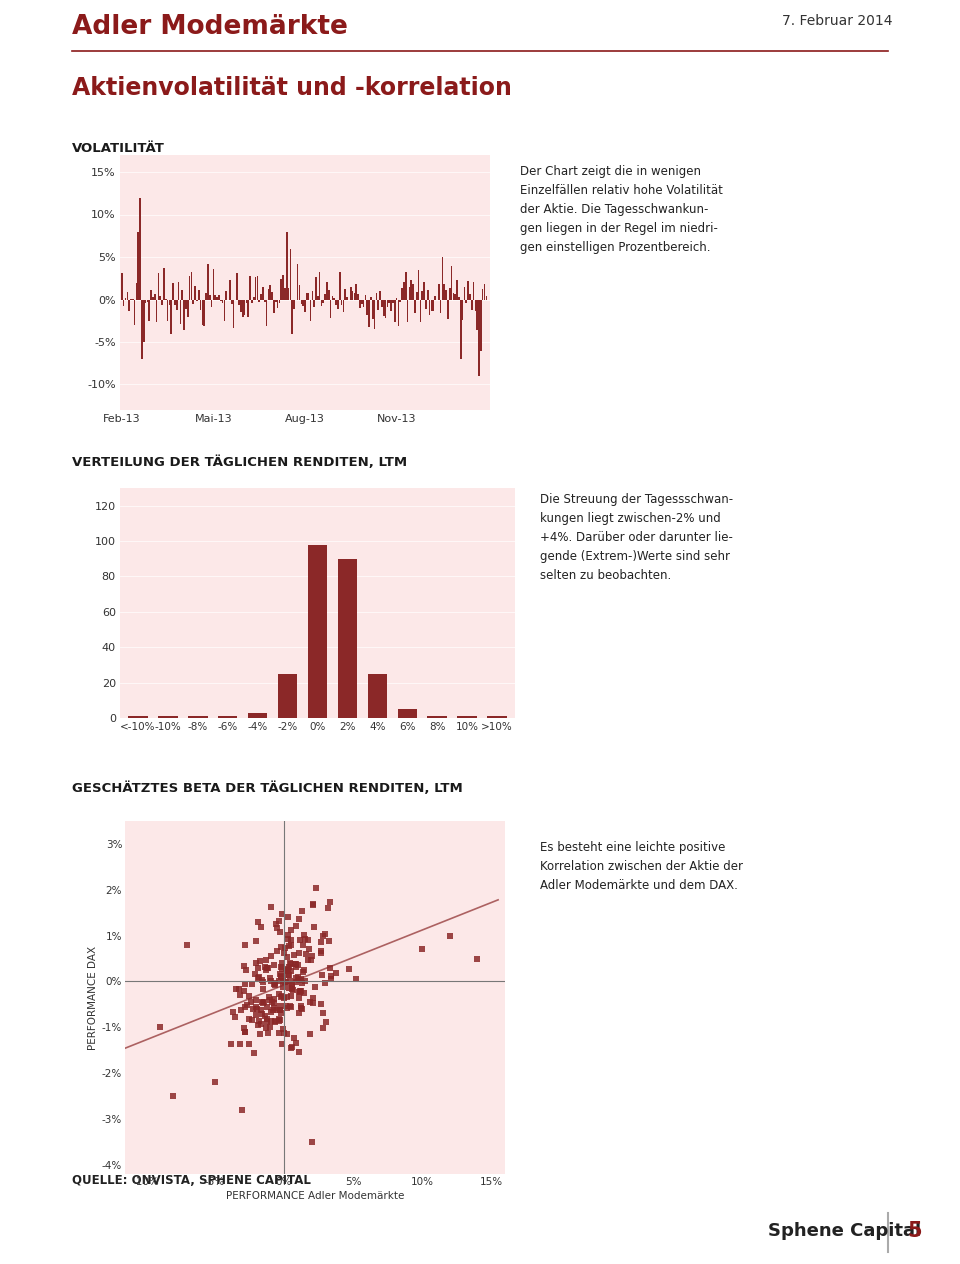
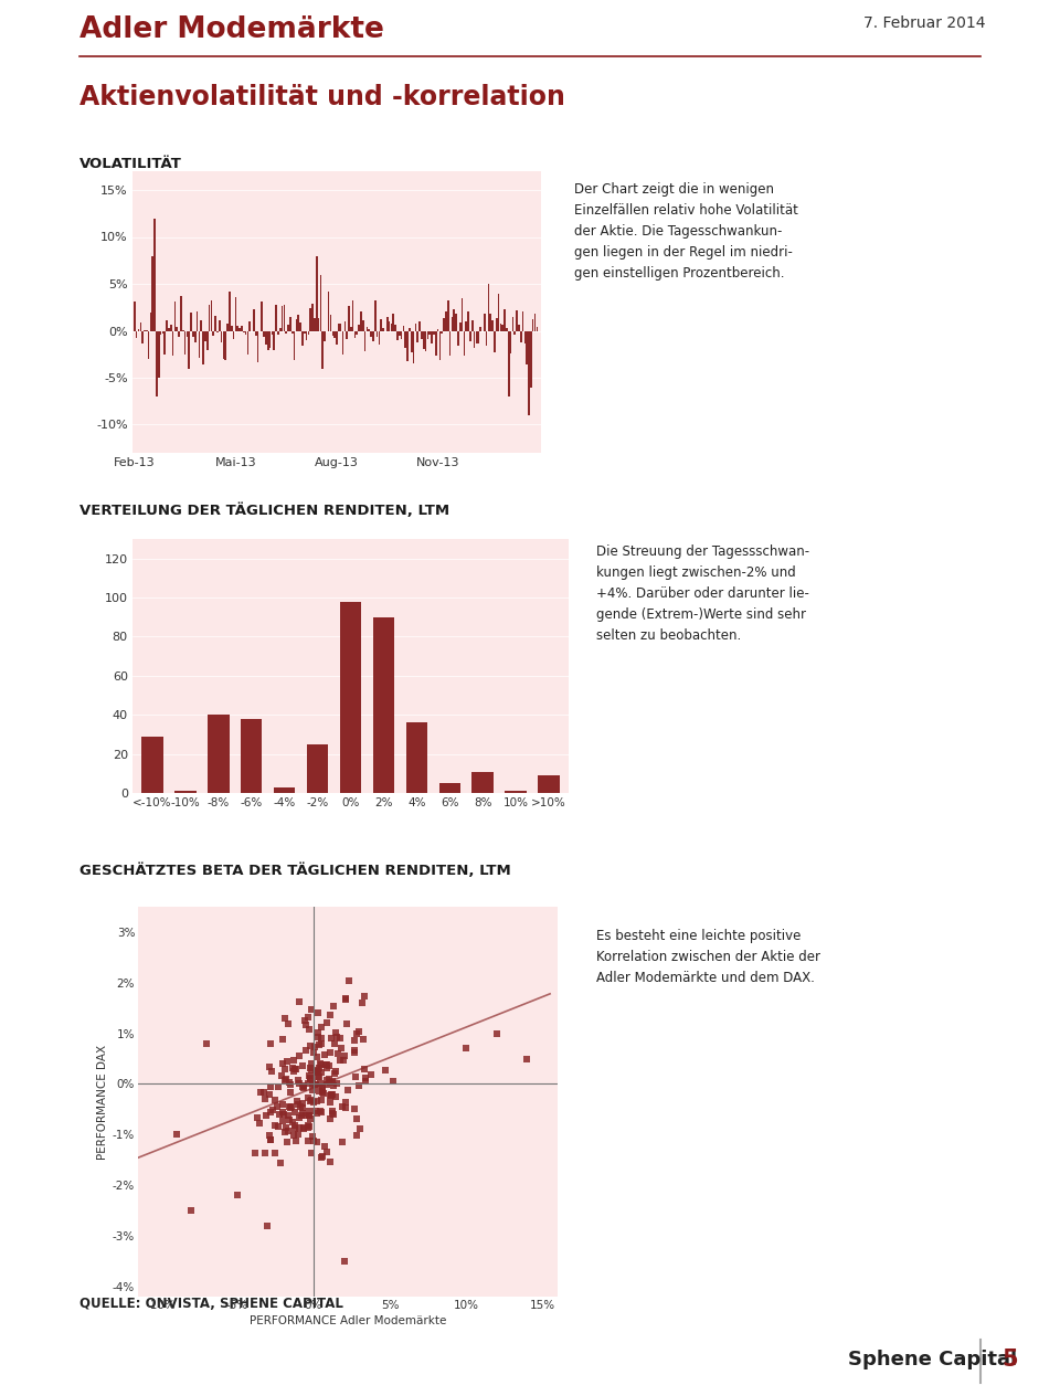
<-10%: 1 -> 29
-8%: 1 -> 40
-6%: 1 -> 38
4%: 25 -> 36
8%: 1 -> 11
>10%: 1 -> 9
